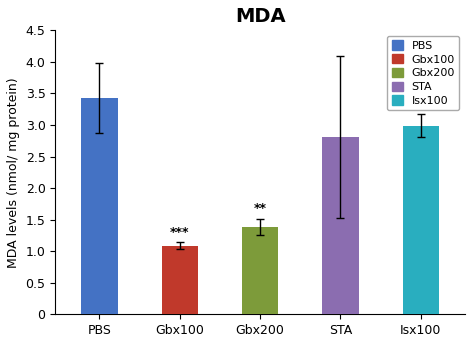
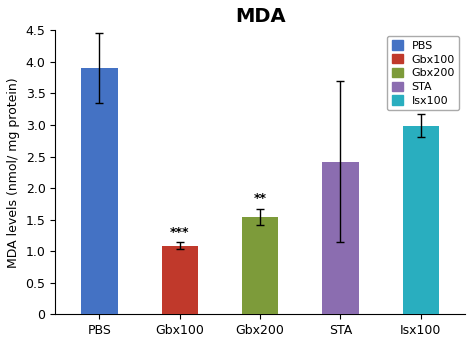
PBS: 3.43 -> 3.90
Gbx200: 1.38 -> 1.54
STA: 2.81 -> 2.42
